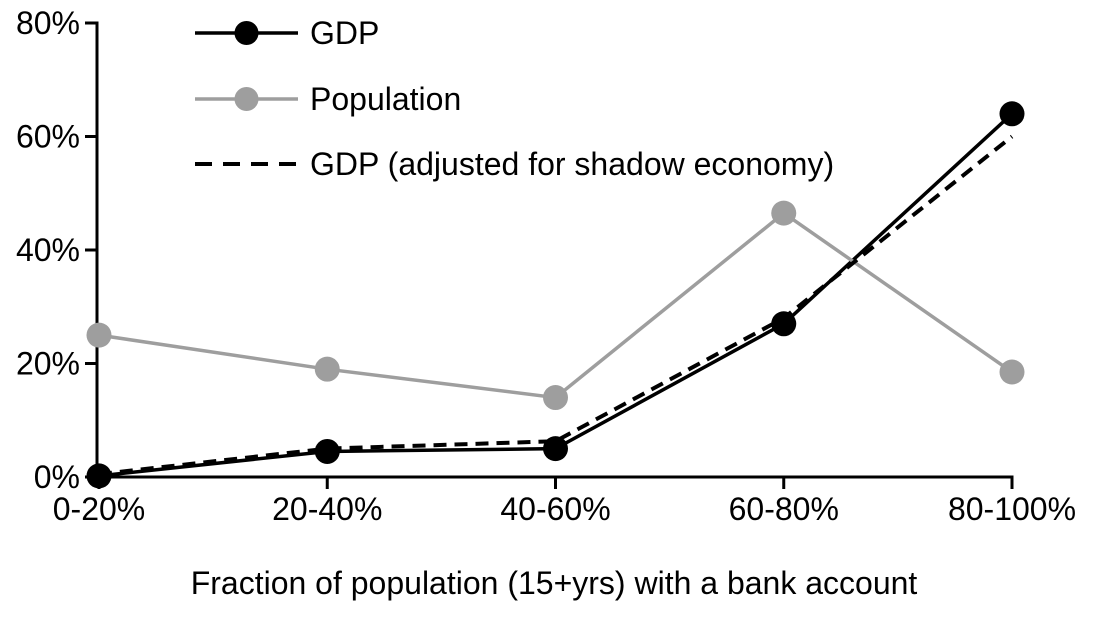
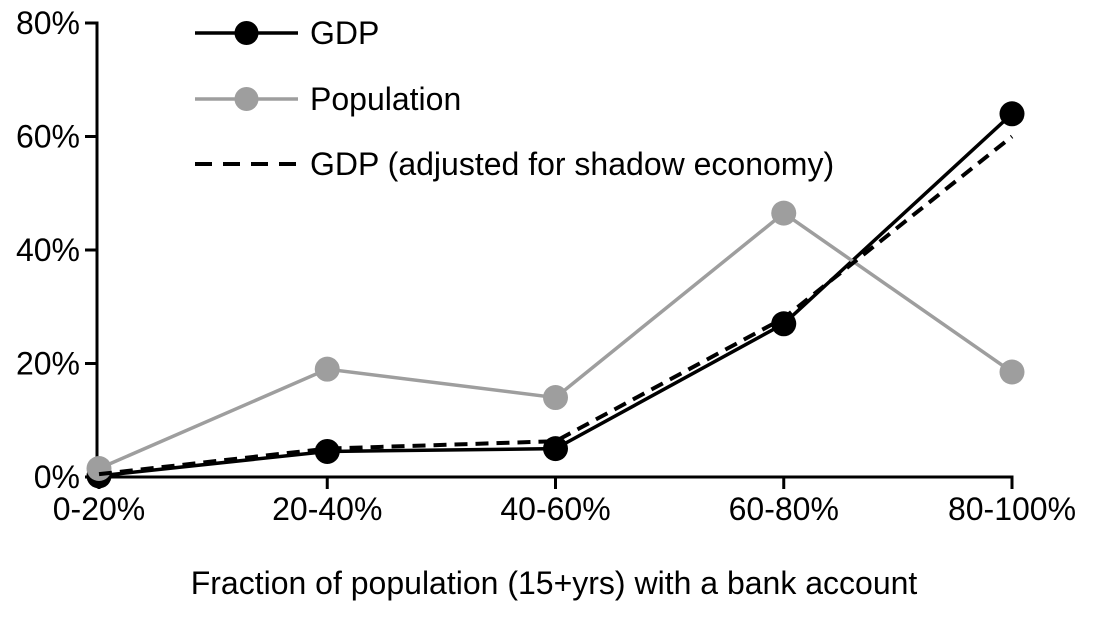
Population/0-20%: 25% -> 2%
